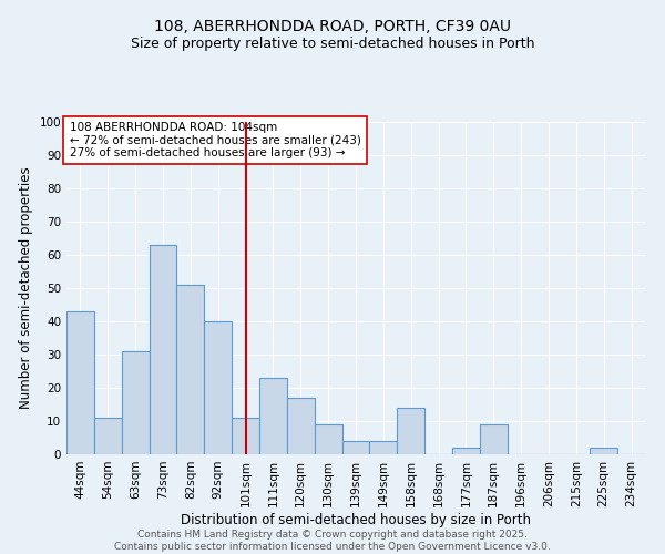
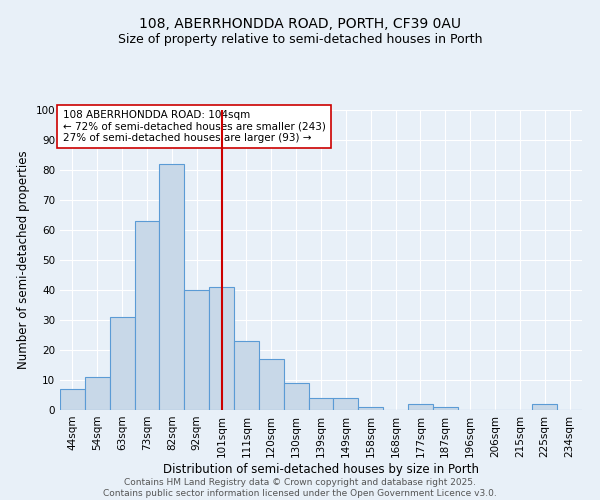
44sqm: 43 -> 7
82sqm: 51 -> 82
101sqm: 11 -> 41
158sqm: 14 -> 1
187sqm: 9 -> 1
